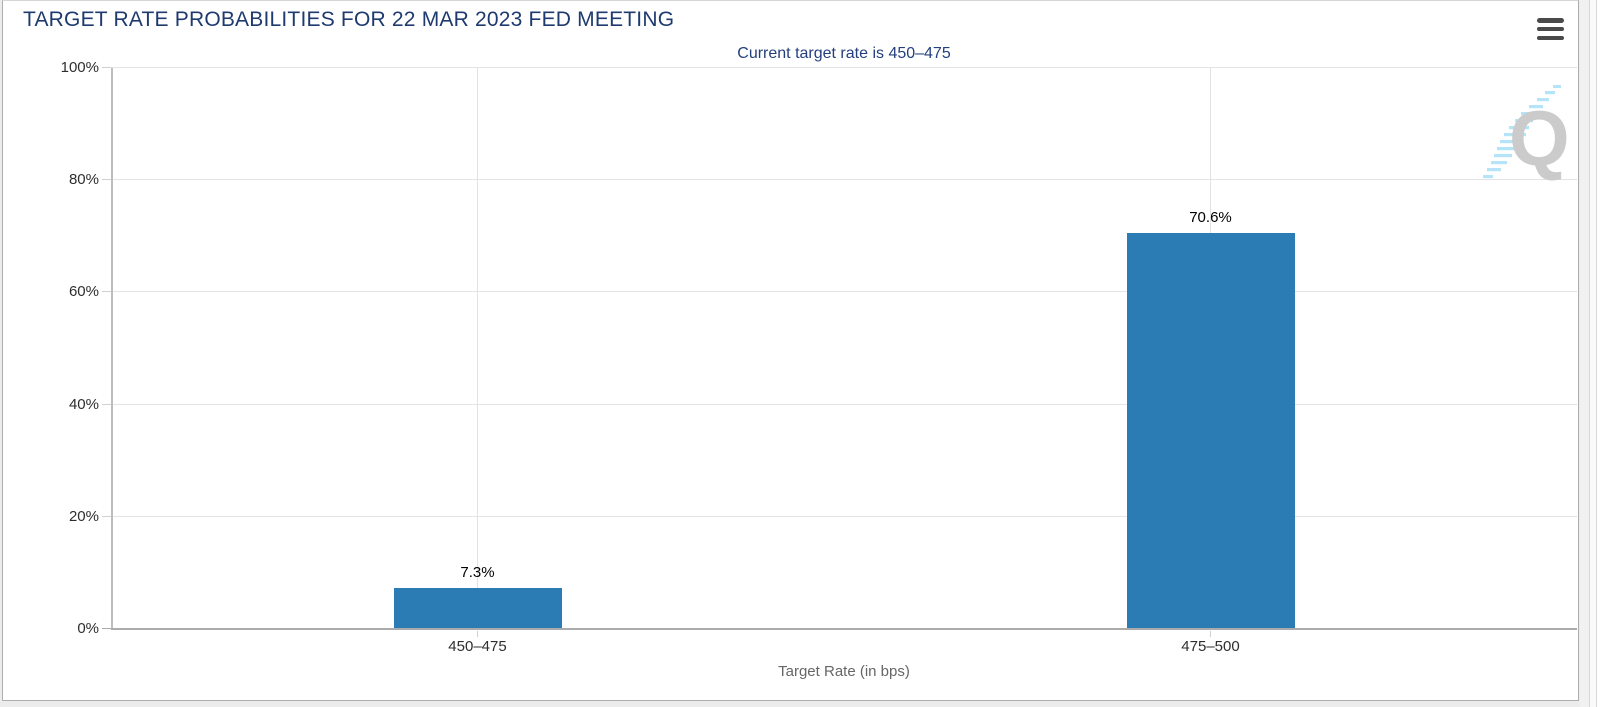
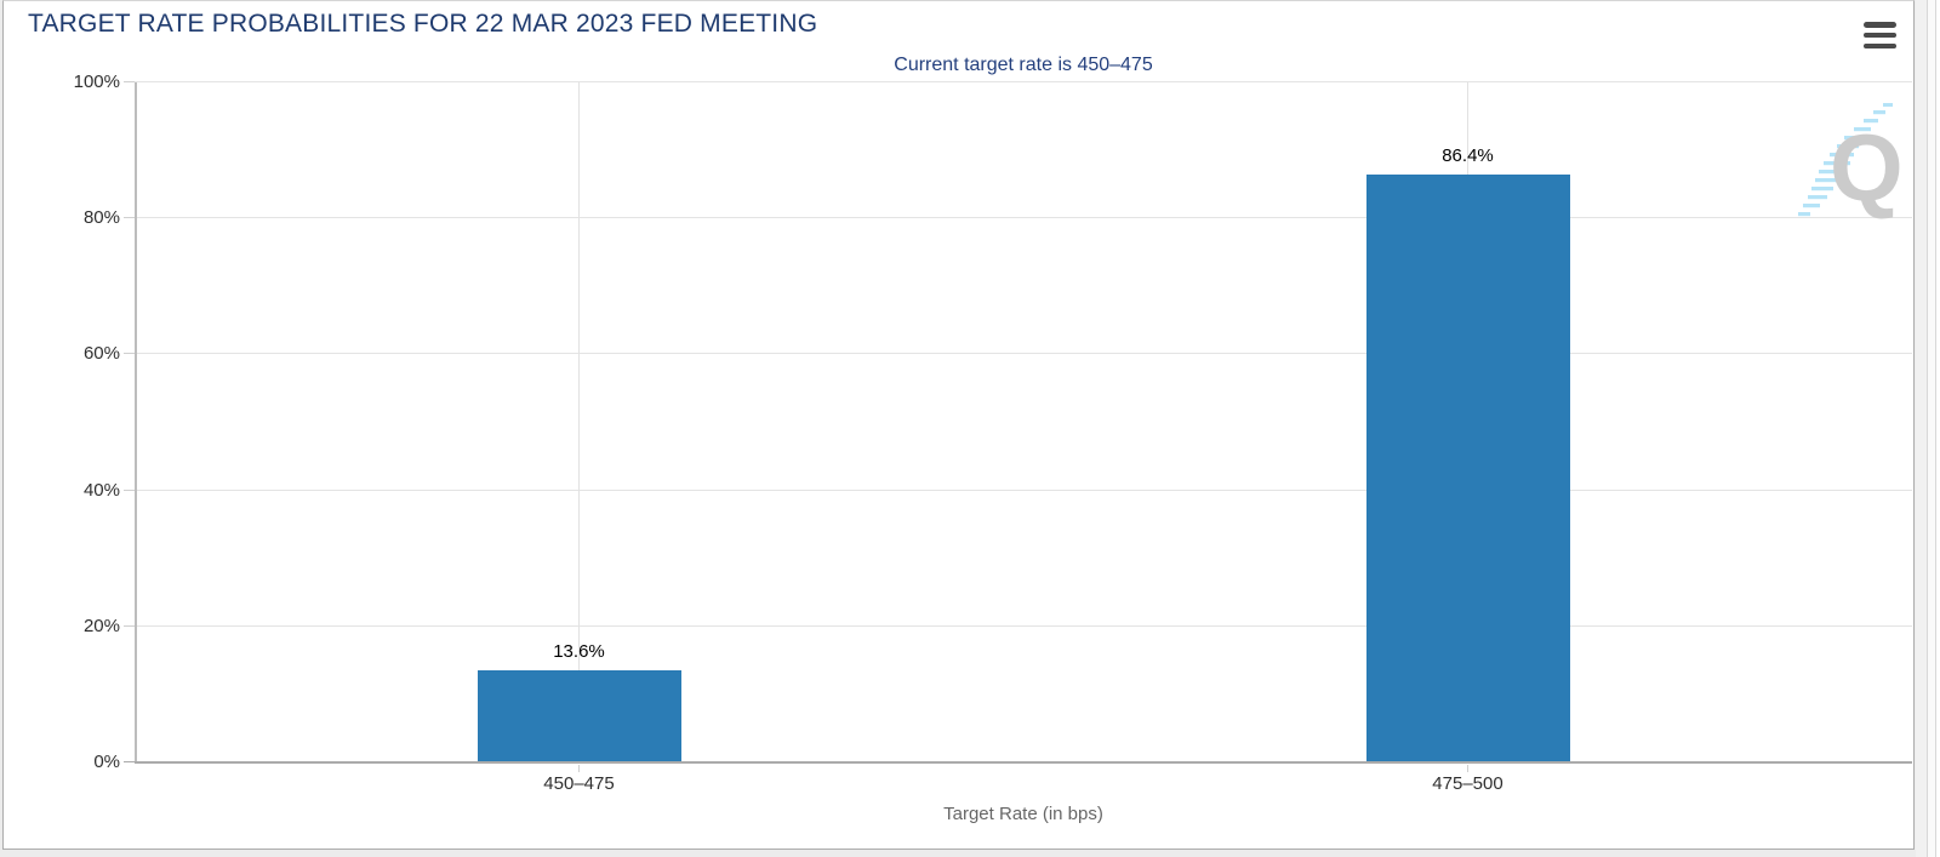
450–475: 7.3% -> 13.6%
475–500: 70.6% -> 86.4%
